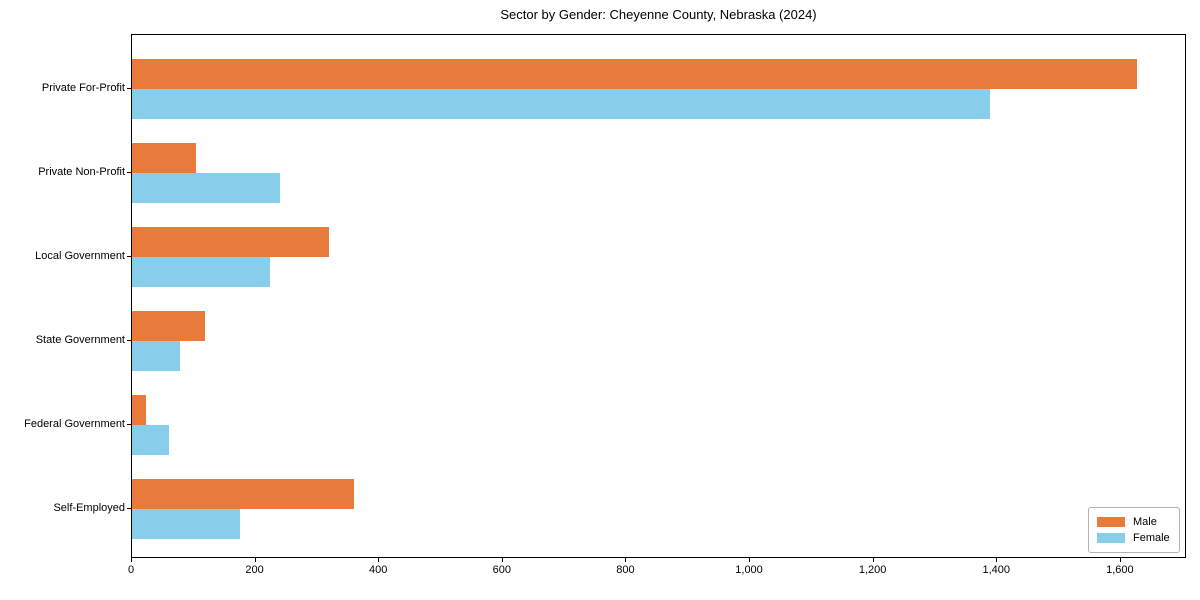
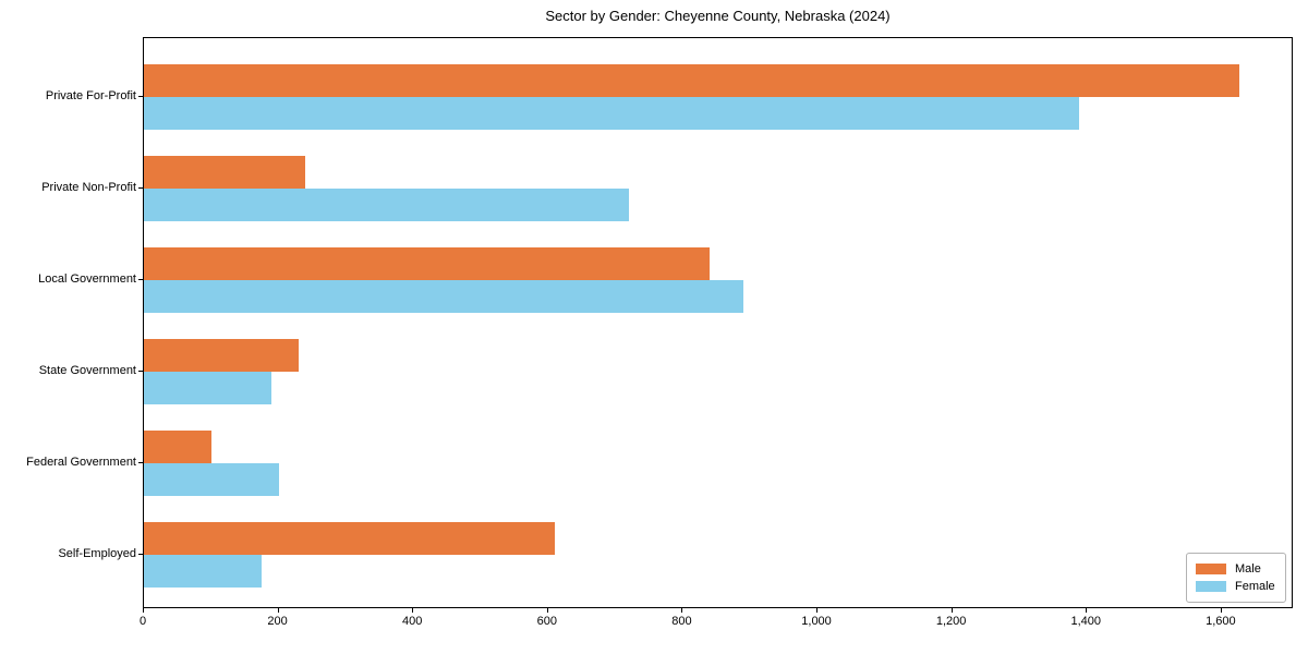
Male/Private Non-Profit: 100 -> 240
Female/Private Non-Profit: 240 -> 720
Male/Local Government: 320 -> 840
Female/Local Government: 220 -> 890
Male/State Government: 120 -> 230
Female/State Government: 80 -> 190
Male/Federal Government: 20 -> 100
Female/Federal Government: 60 -> 200
Male/Self-Employed: 360 -> 610
